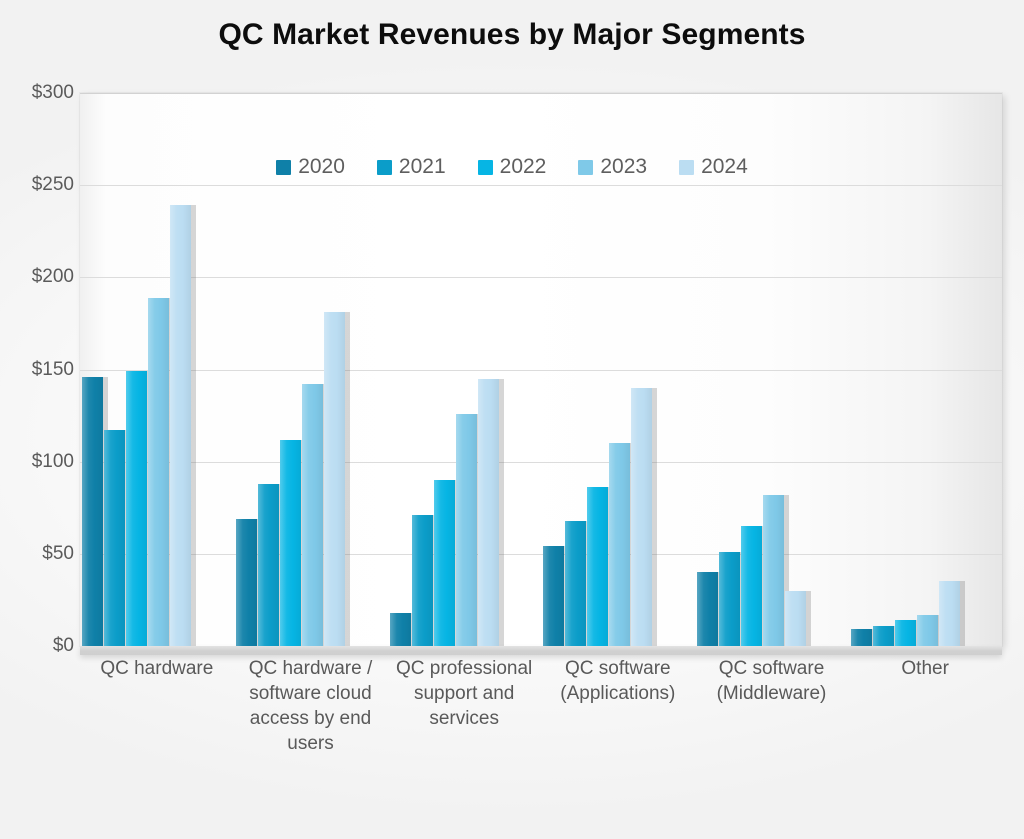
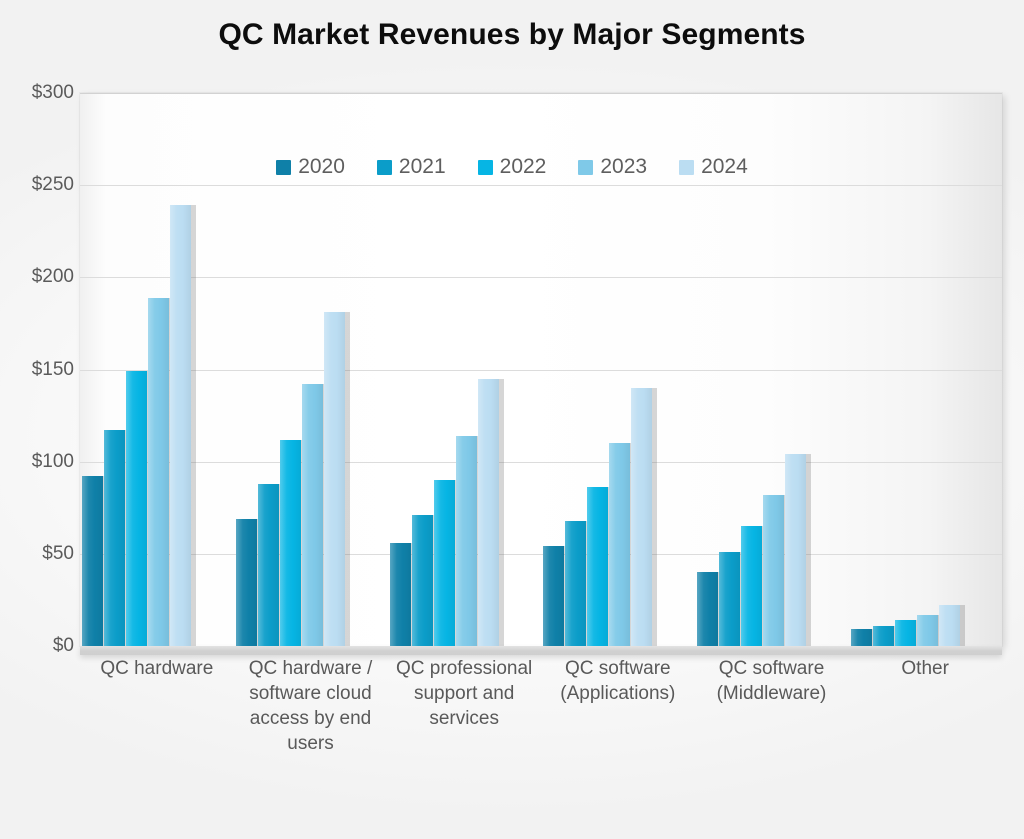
2020/QC hardware: $146 -> $92
2020/QC professional support and services: $18 -> $56
2023/QC professional support and services: $126 -> $114
2024/QC software (Middleware): $30 -> $104
2024/Other: $35 -> $22
